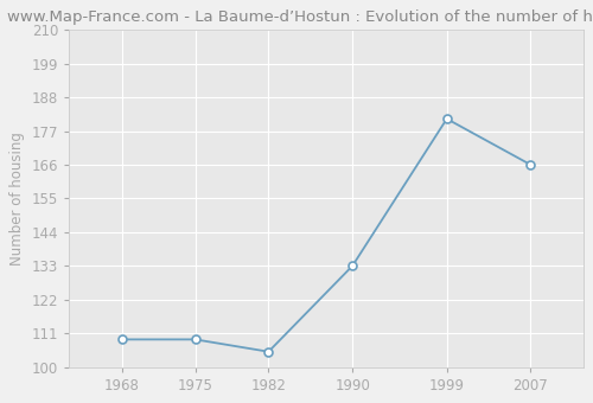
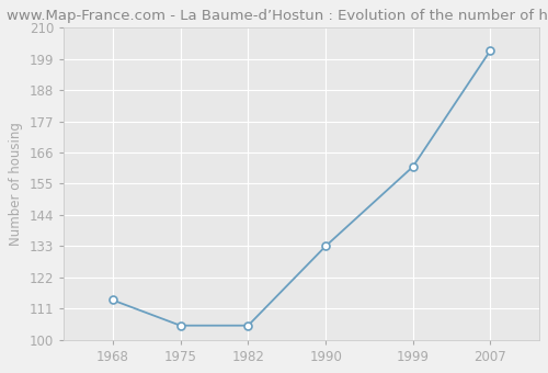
1968: 109 -> 114
1975: 109 -> 105
1999: 181 -> 161
2007: 166 -> 202
